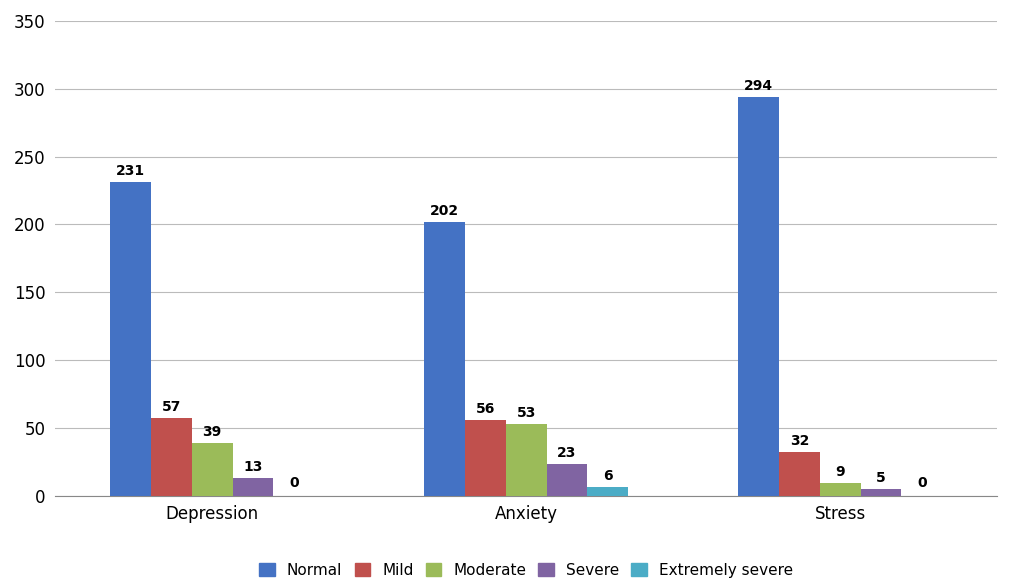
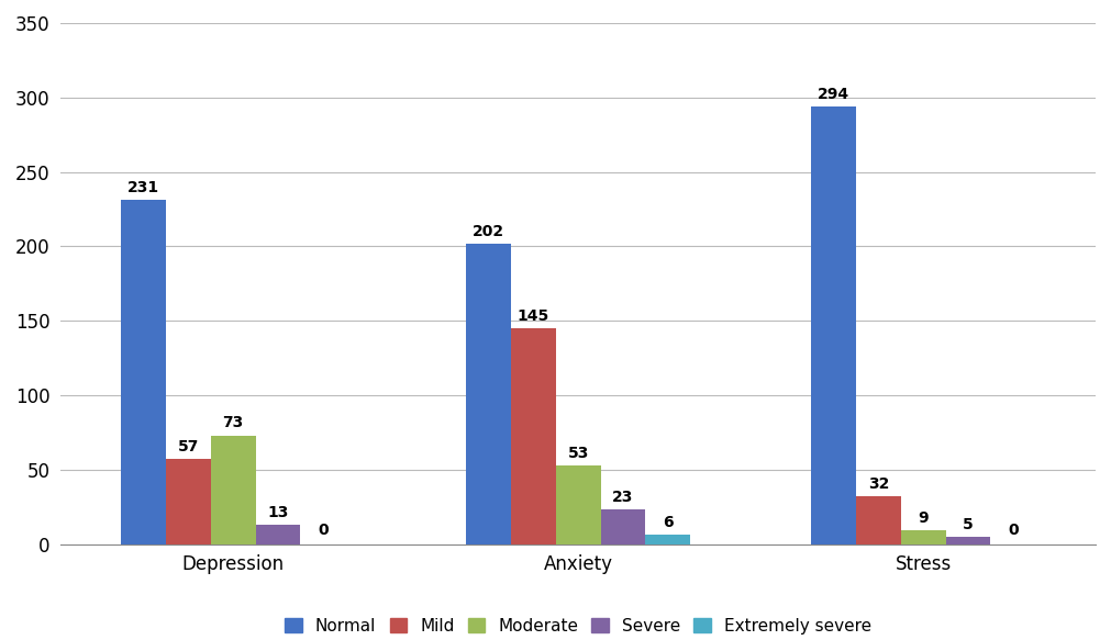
Moderate/Depression: 39 -> 73
Mild/Anxiety: 56 -> 145
